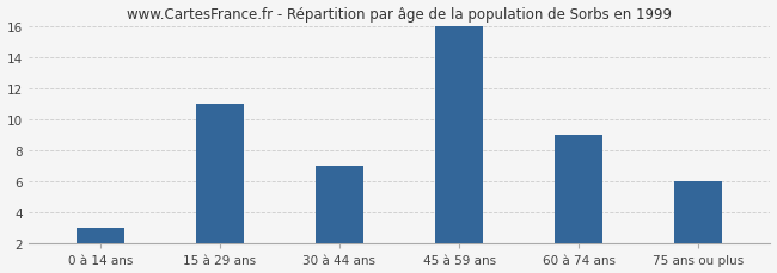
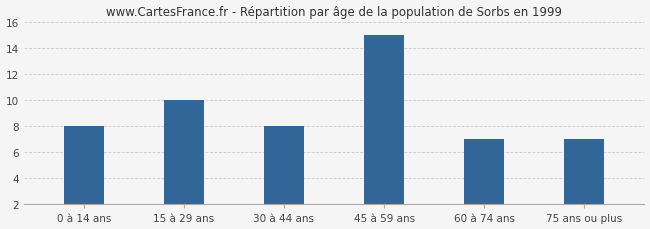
0 à 14 ans: 3 -> 8
15 à 29 ans: 11 -> 10
30 à 44 ans: 7 -> 8
45 à 59 ans: 16 -> 15
60 à 74 ans: 9 -> 7
75 ans ou plus: 6 -> 7
